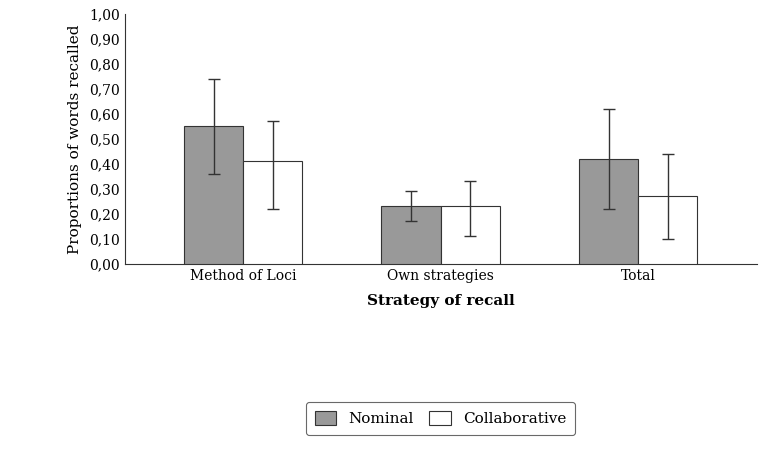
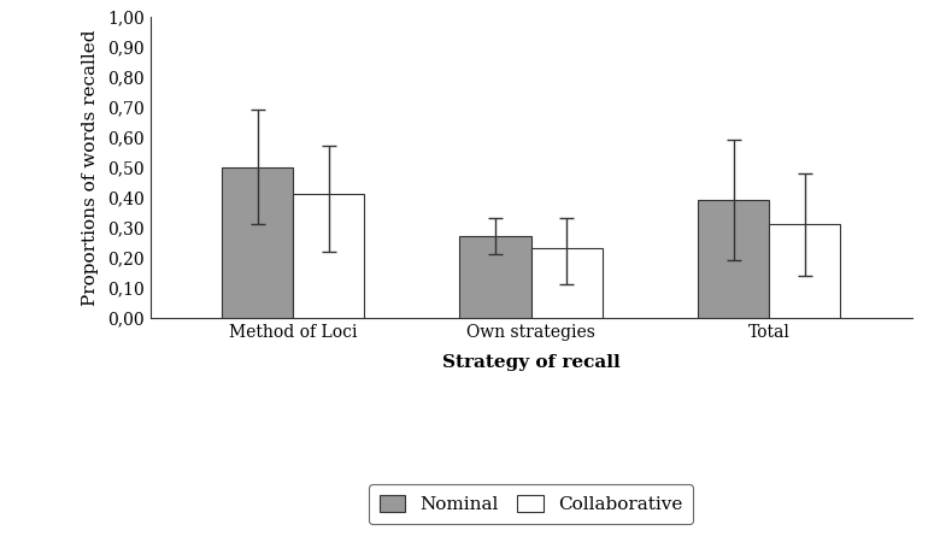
Nominal/Method of Loci: 0,55 -> 0,50
Nominal/Own strategies: 0,23 -> 0,27
Nominal/Total: 0,42 -> 0,39
Collaborative/Total: 0,27 -> 0,31
